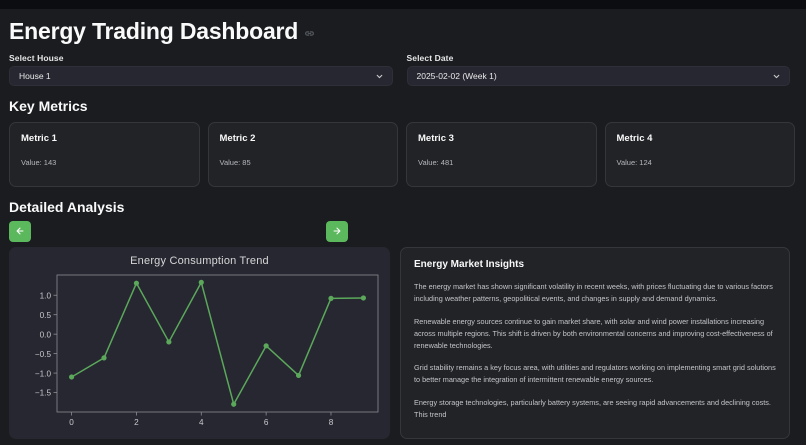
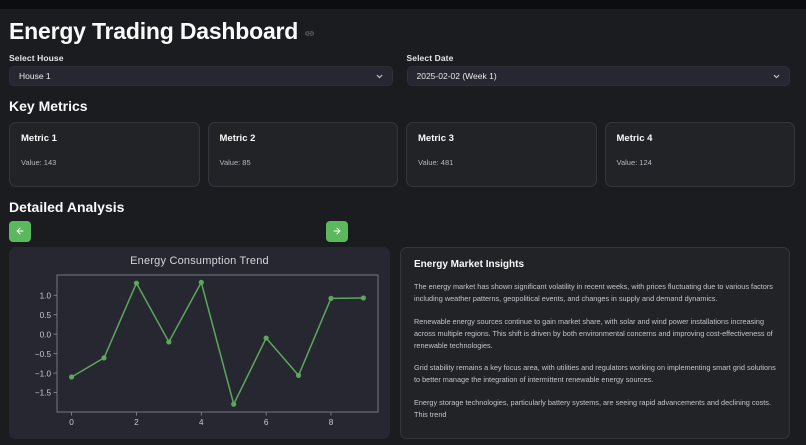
6: -0.3 -> -0.1
